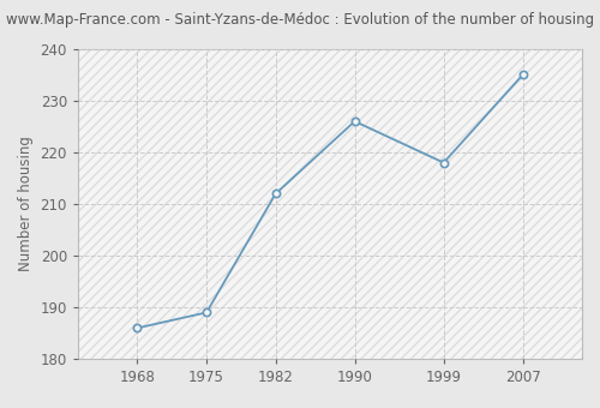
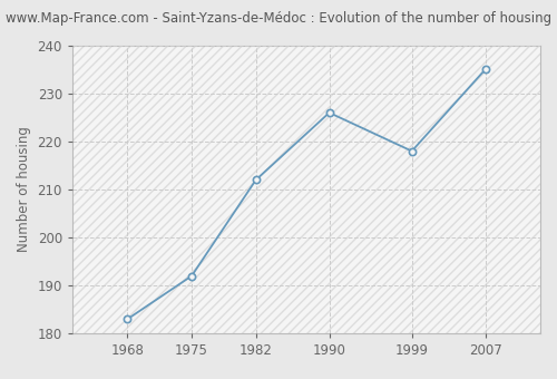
1968: 186 -> 183
1975: 189 -> 192
